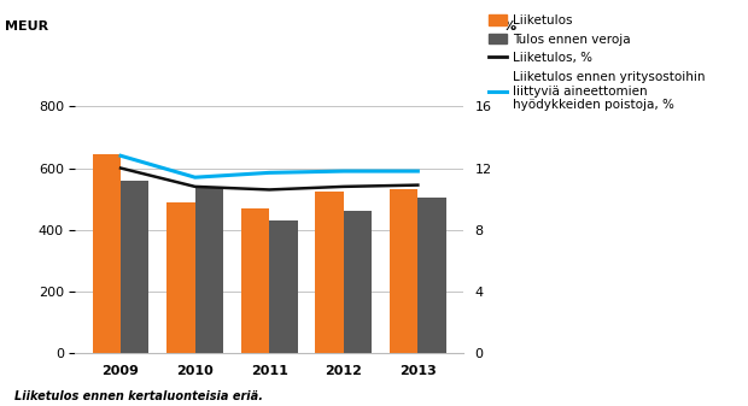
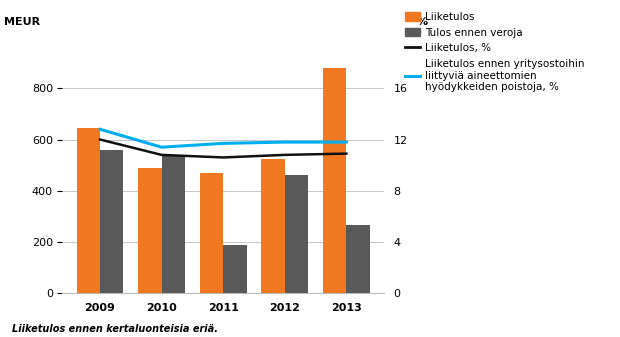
Tulos ennen veroja/2011: 430 -> 190
Liiketulos/2013: 530 -> 880
Tulos ennen veroja/2013: 505 -> 265
